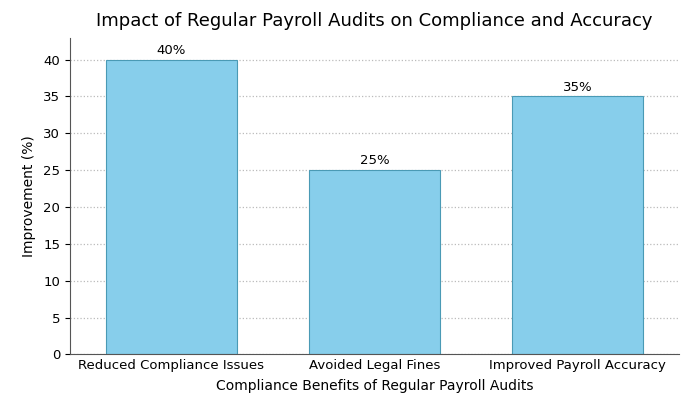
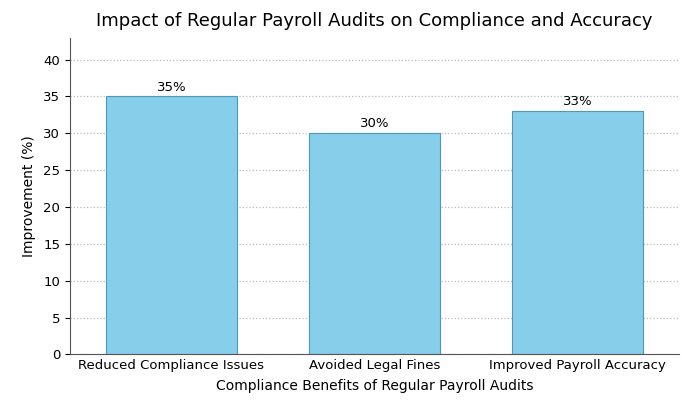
Reduced Compliance Issues: 40% -> 35%
Avoided Legal Fines: 25% -> 30%
Improved Payroll Accuracy: 35% -> 33%
